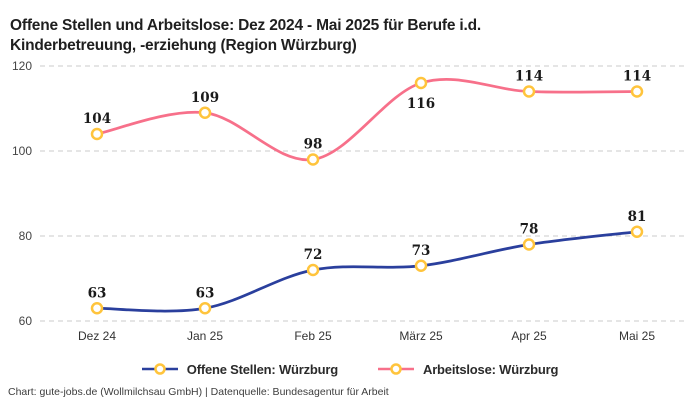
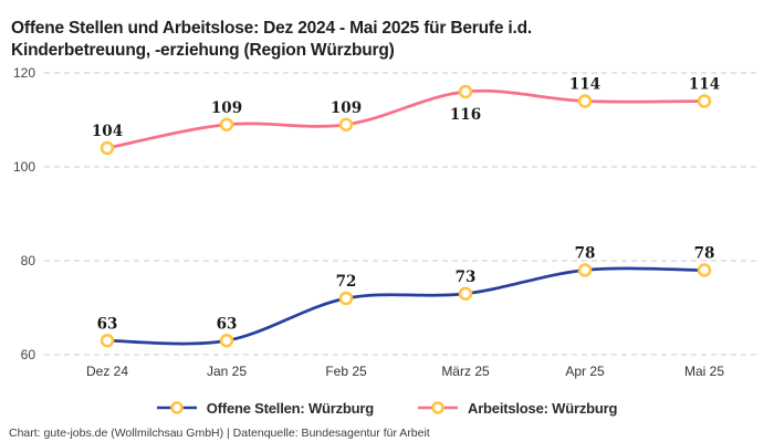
Arbeitslose: Würzburg/Feb 25: 98 -> 109
Offene Stellen: Würzburg/Mai 25: 81 -> 78
